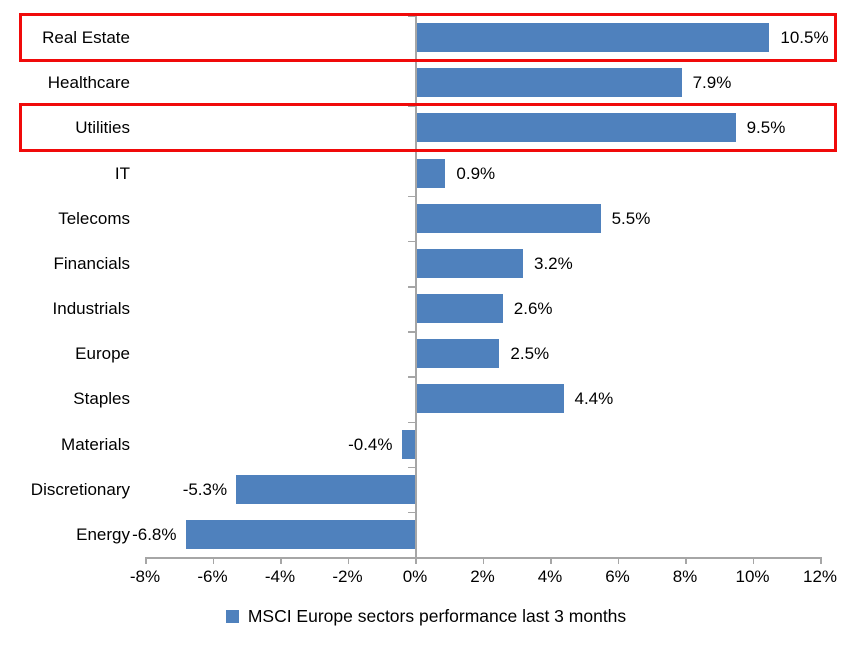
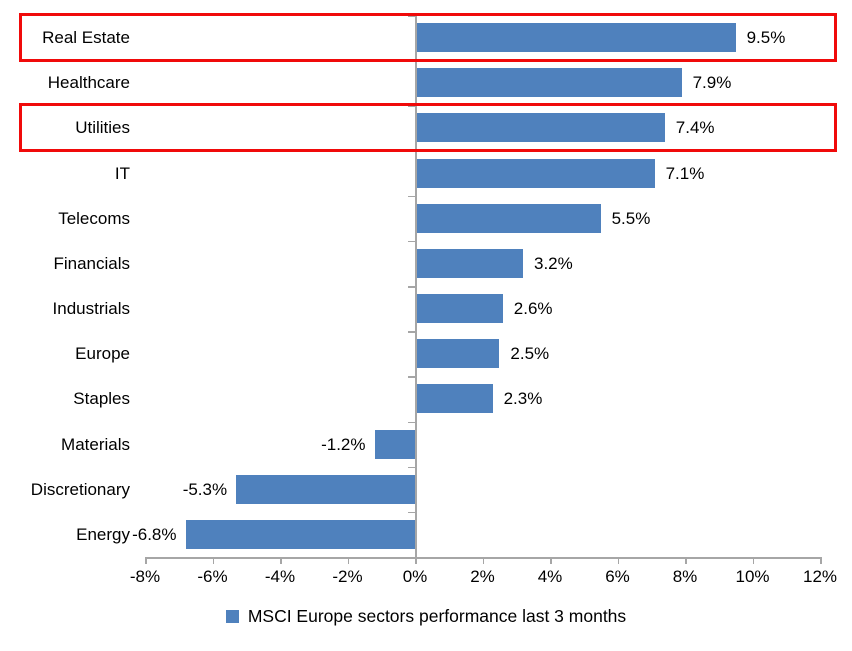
Real Estate: 10.5% -> 9.5%
Utilities: 9.5% -> 7.4%
IT: 0.9% -> 7.1%
Staples: 4.4% -> 2.3%
Materials: -0.4% -> -1.2%
